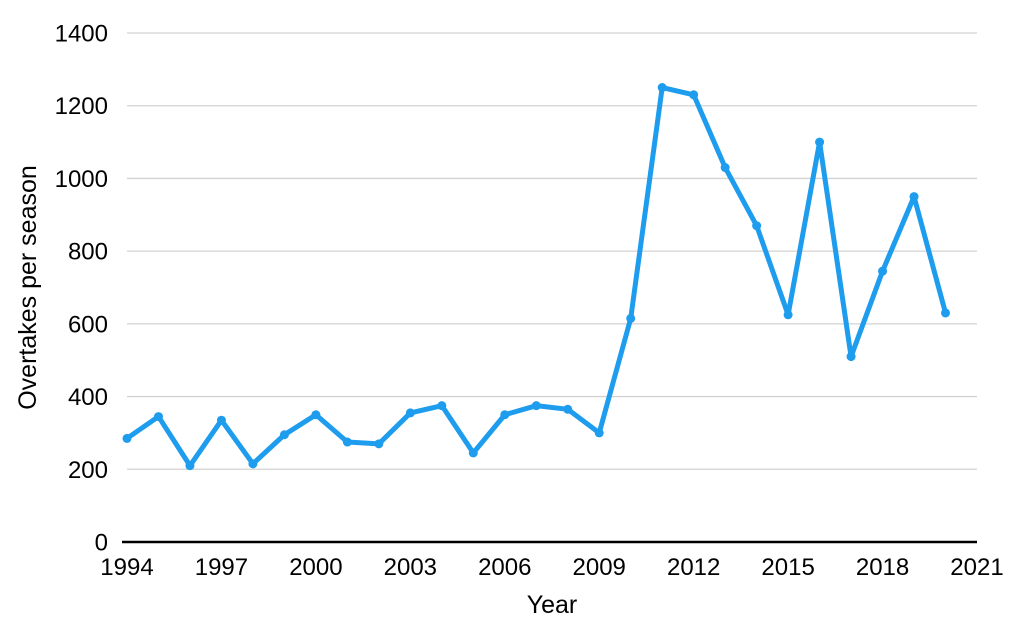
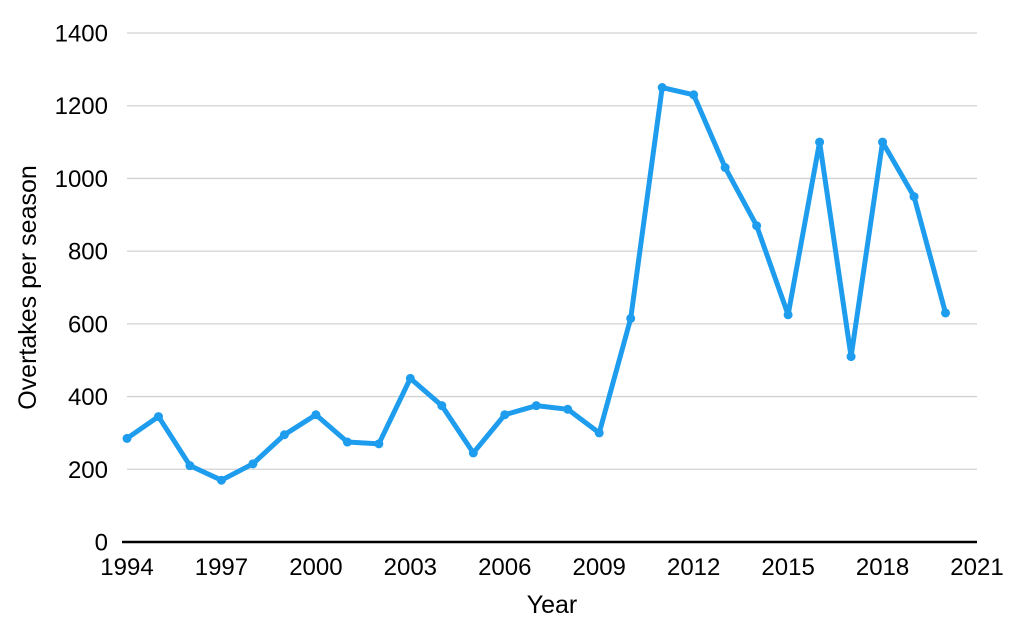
1997: 340 -> 170
2003: 360 -> 450
2018: 740 -> 1100
